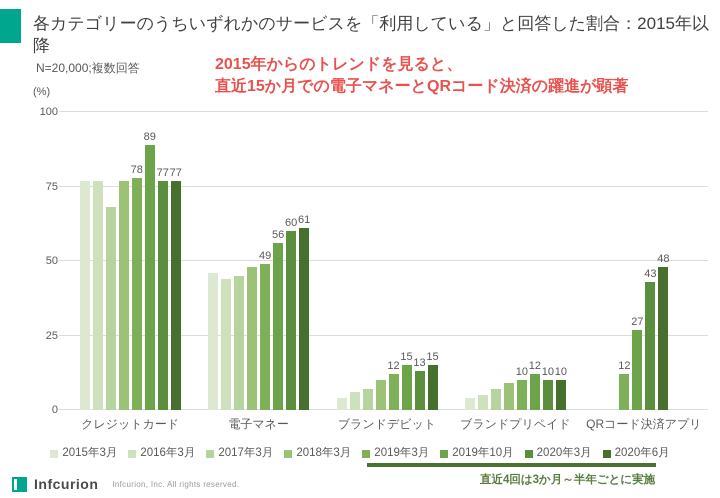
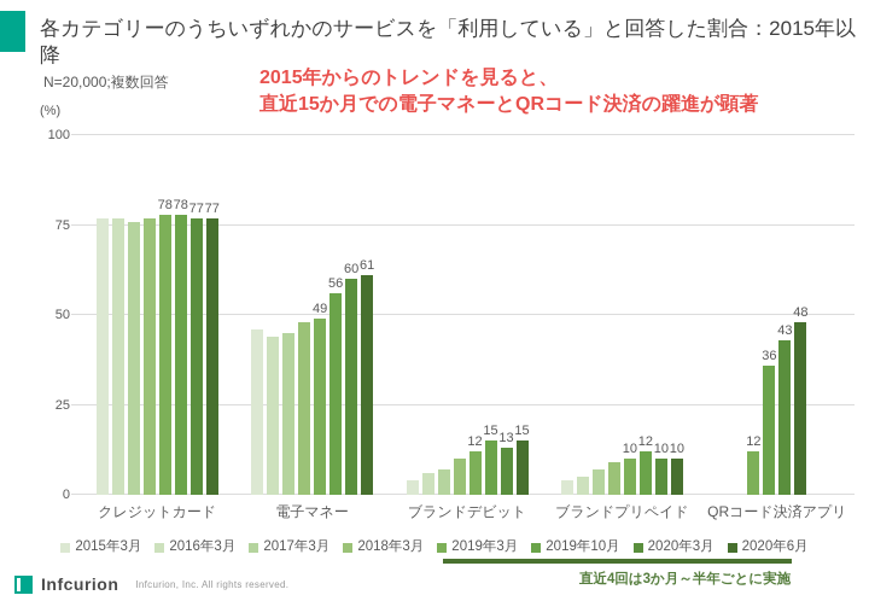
2017年3月/クレジットカード: 68 -> 76
2019年10月/クレジットカード: 89 -> 78
2019年10月/QRコード決済アプリ: 27 -> 36
